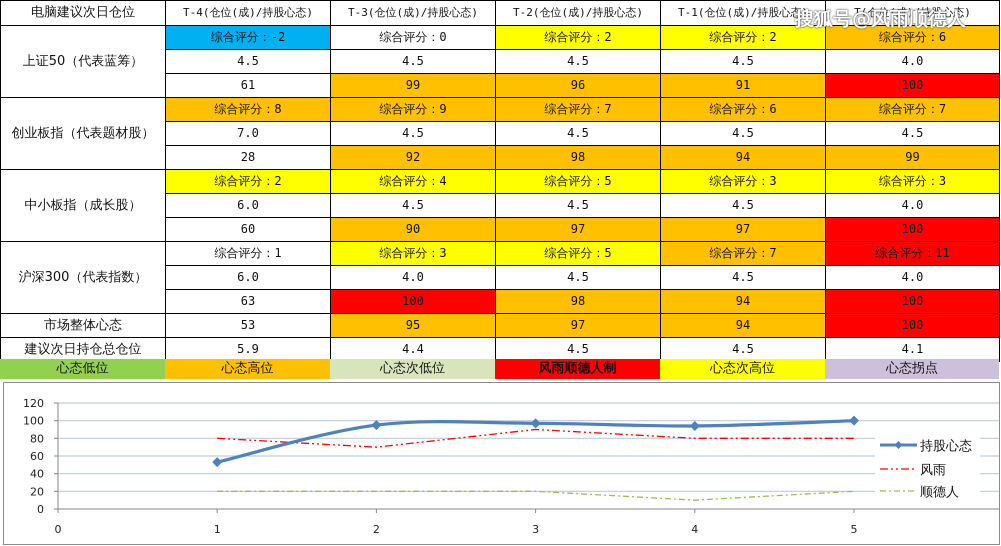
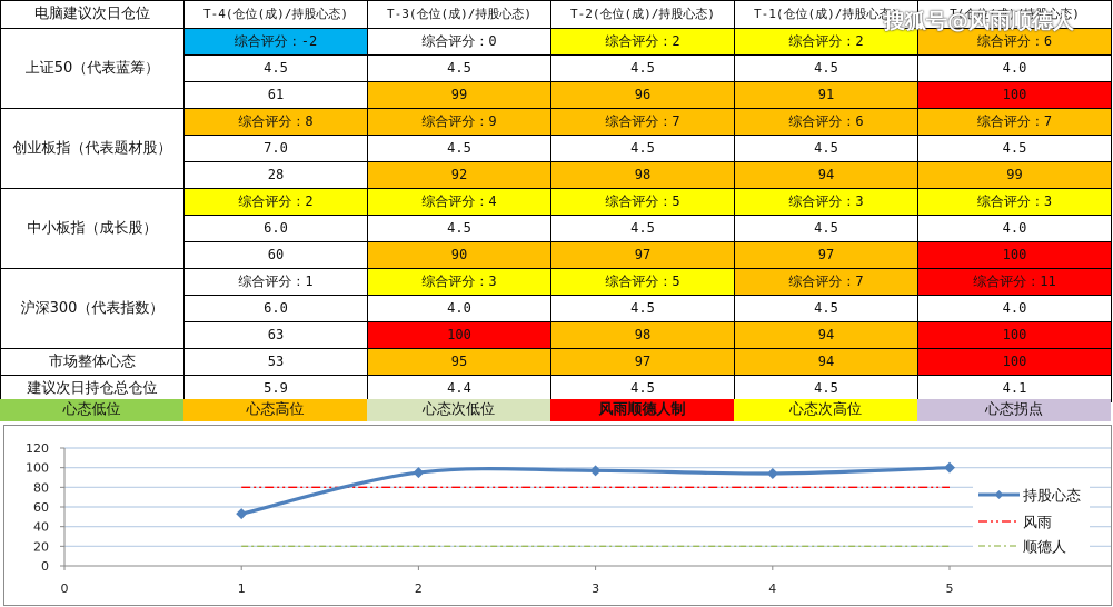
风雨/2: 70 -> 80
风雨/3: 90 -> 80
顺德人/4: 10 -> 20
